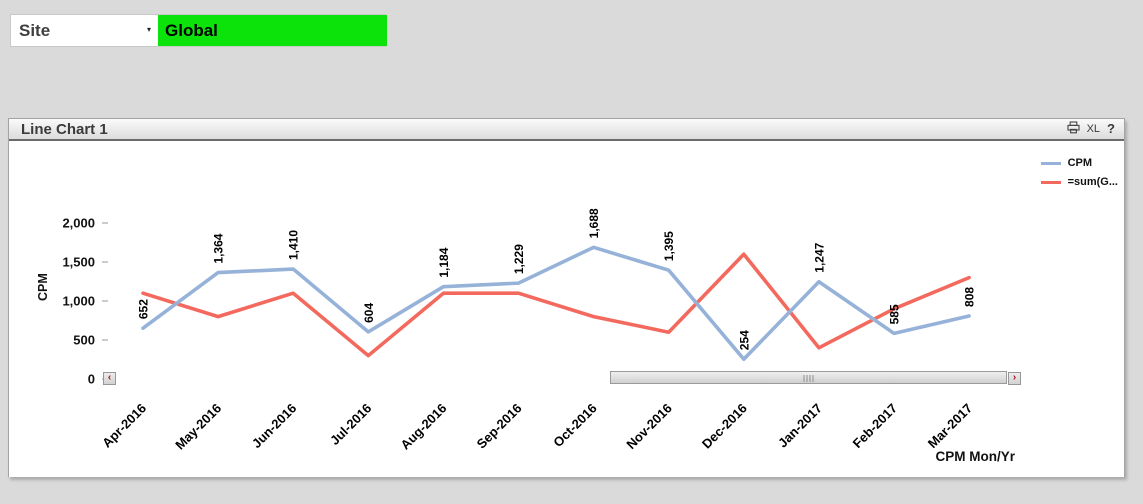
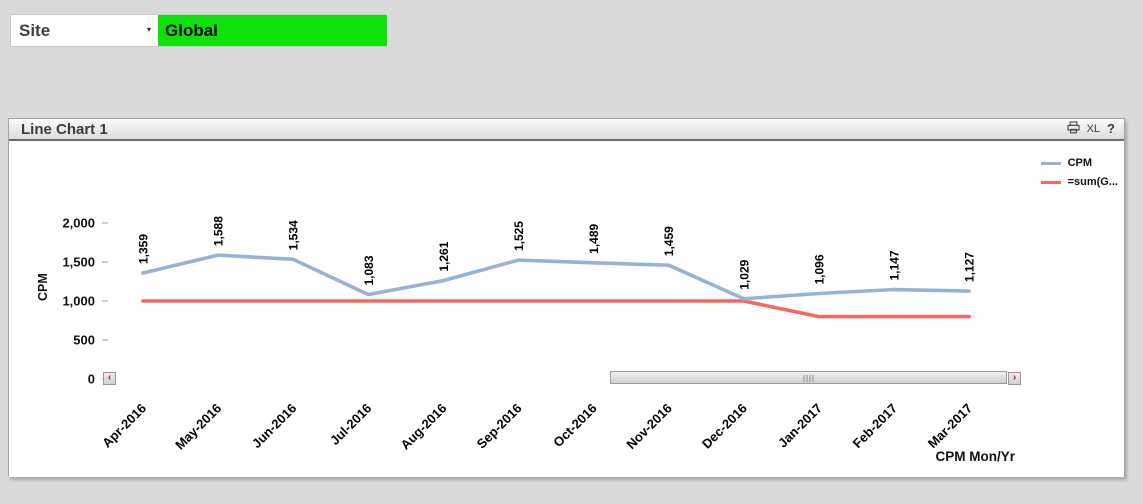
=sum(G.../Apr-2016: 1100 -> 1000
CPM/Apr-2016: 652 -> 1,359
=sum(G.../May-2016: 800 -> 1000
CPM/May-2016: 1,364 -> 1,588
=sum(G.../Jun-2016: 1100 -> 1000
CPM/Jun-2016: 1,410 -> 1,534
=sum(G.../Jul-2016: 300 -> 1000
CPM/Jul-2016: 604 -> 1,083
=sum(G.../Aug-2016: 1100 -> 1000
CPM/Aug-2016: 1,184 -> 1,261
=sum(G.../Sep-2016: 1100 -> 1000
CPM/Sep-2016: 1,229 -> 1,525
=sum(G.../Oct-2016: 800 -> 1000
CPM/Oct-2016: 1,688 -> 1,489
=sum(G.../Nov-2016: 600 -> 1000
CPM/Nov-2016: 1,395 -> 1,459
=sum(G.../Dec-2016: 1600 -> 1000
CPM/Dec-2016: 254 -> 1,029
=sum(G.../Jan-2017: 400 -> 800
CPM/Jan-2017: 1,247 -> 1,096
=sum(G.../Feb-2017: 900 -> 800
CPM/Feb-2017: 585 -> 1,147
=sum(G.../Mar-2017: 1300 -> 800
CPM/Mar-2017: 808 -> 1,127
